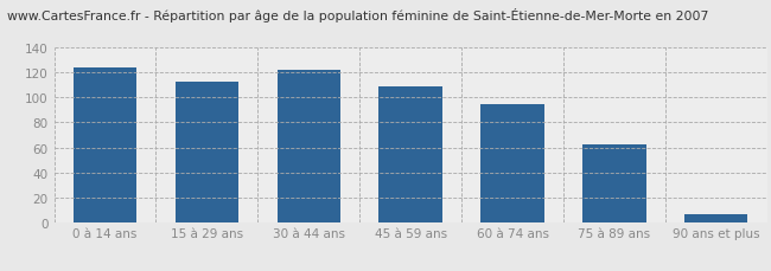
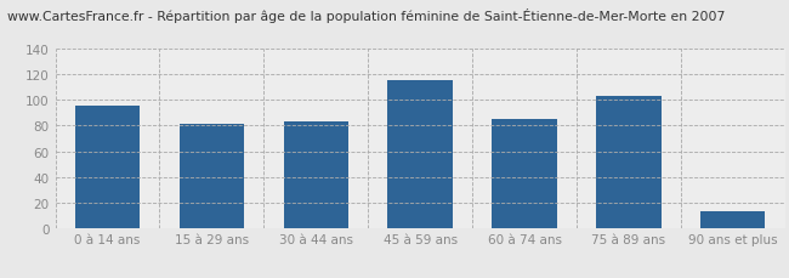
0 à 14 ans: 124 -> 96
15 à 29 ans: 113 -> 81
30 à 44 ans: 122 -> 83
45 à 59 ans: 109 -> 116
60 à 74 ans: 95 -> 85
75 à 89 ans: 62 -> 103
90 ans et plus: 6 -> 13
